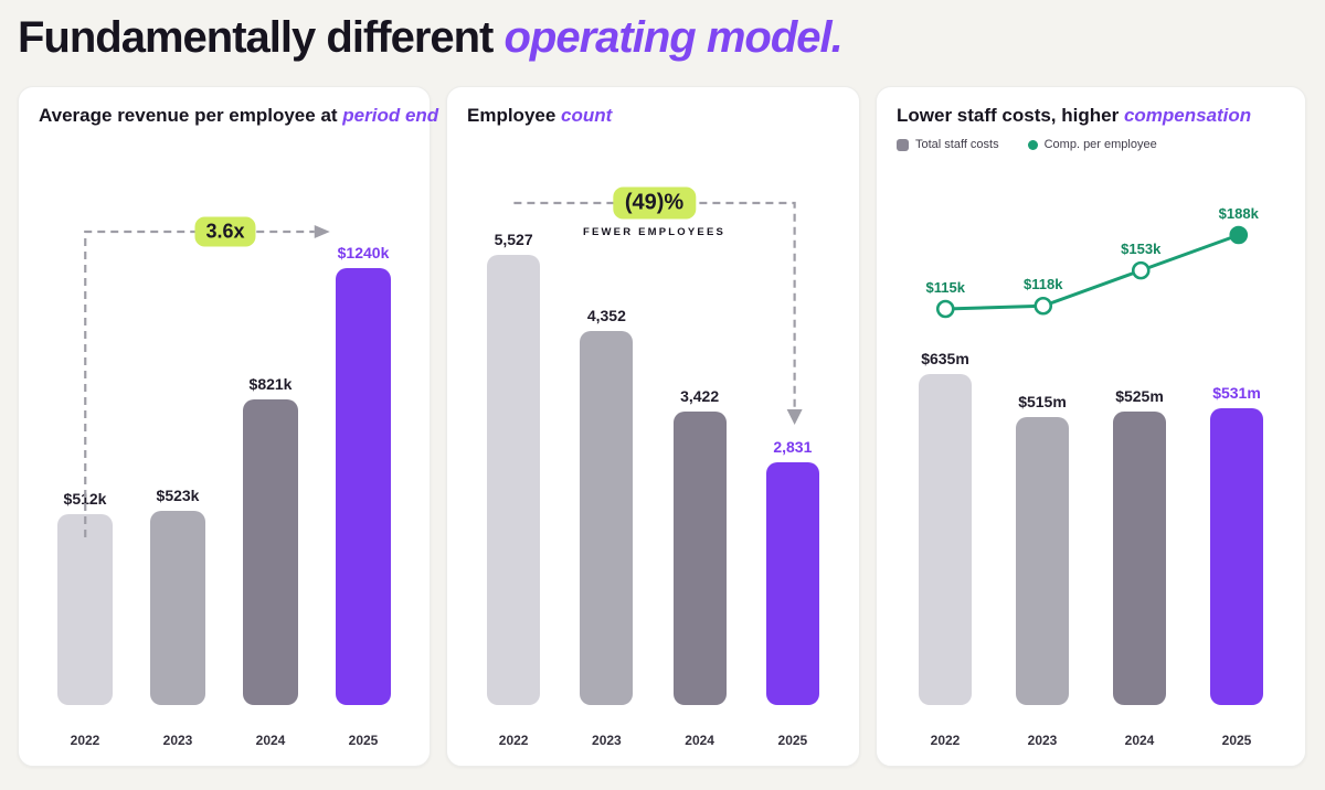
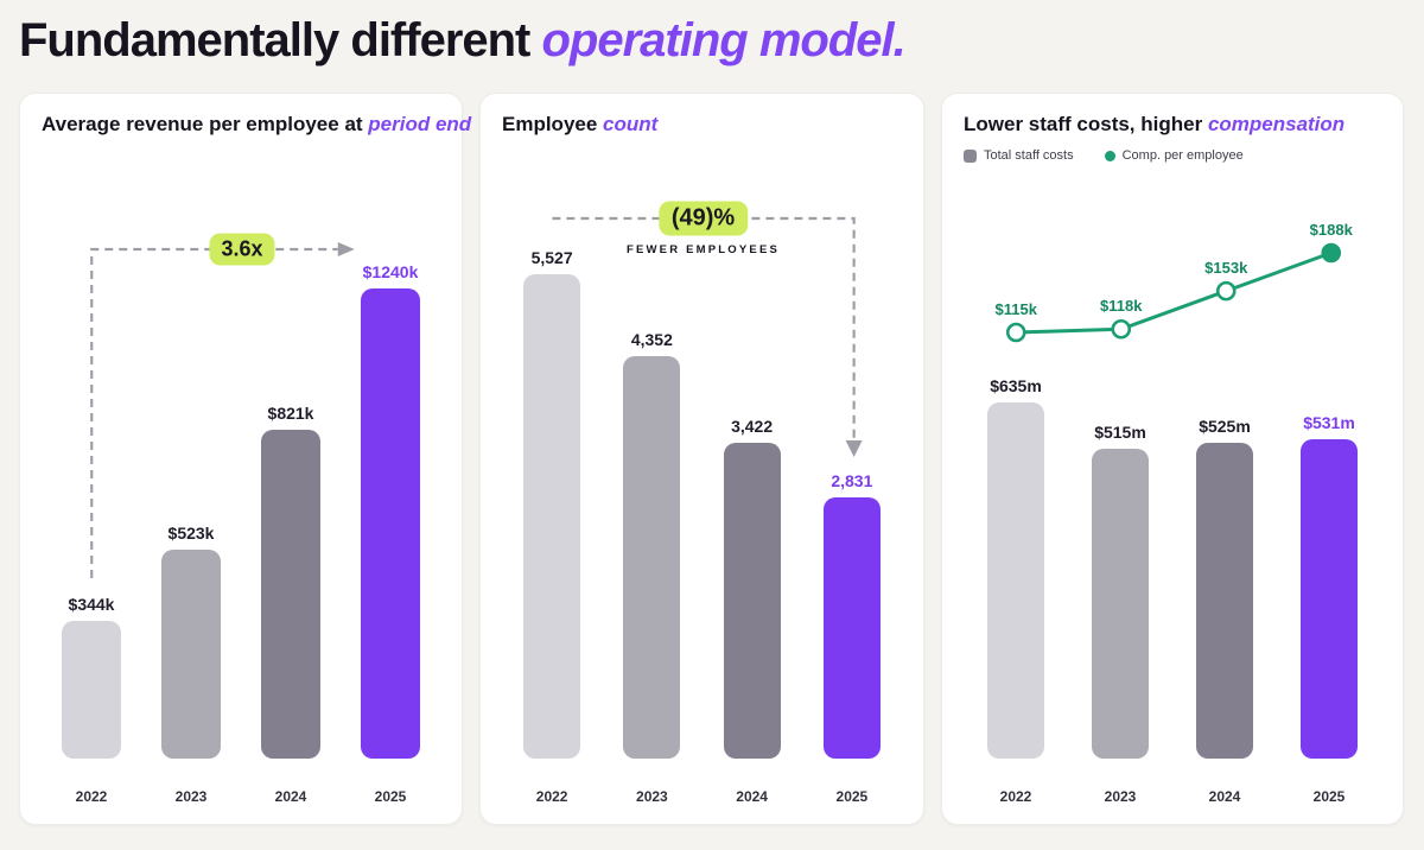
Average revenue per employee at period end/2022: $512k -> $344k
